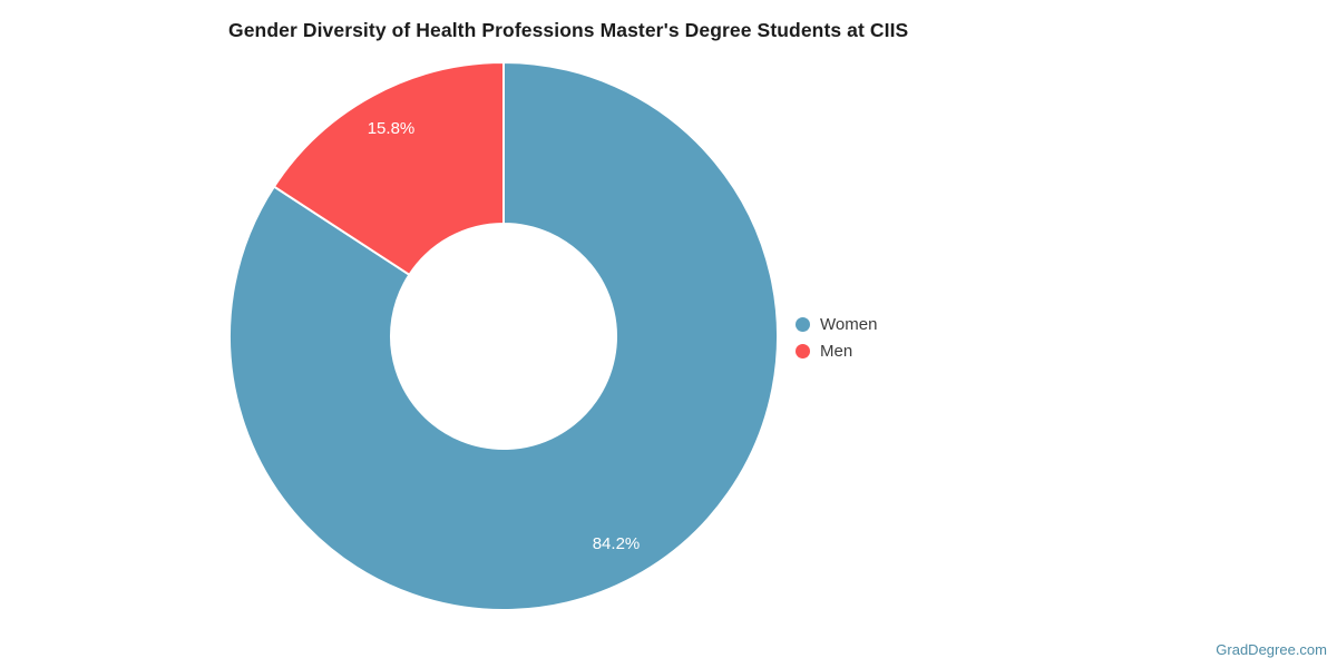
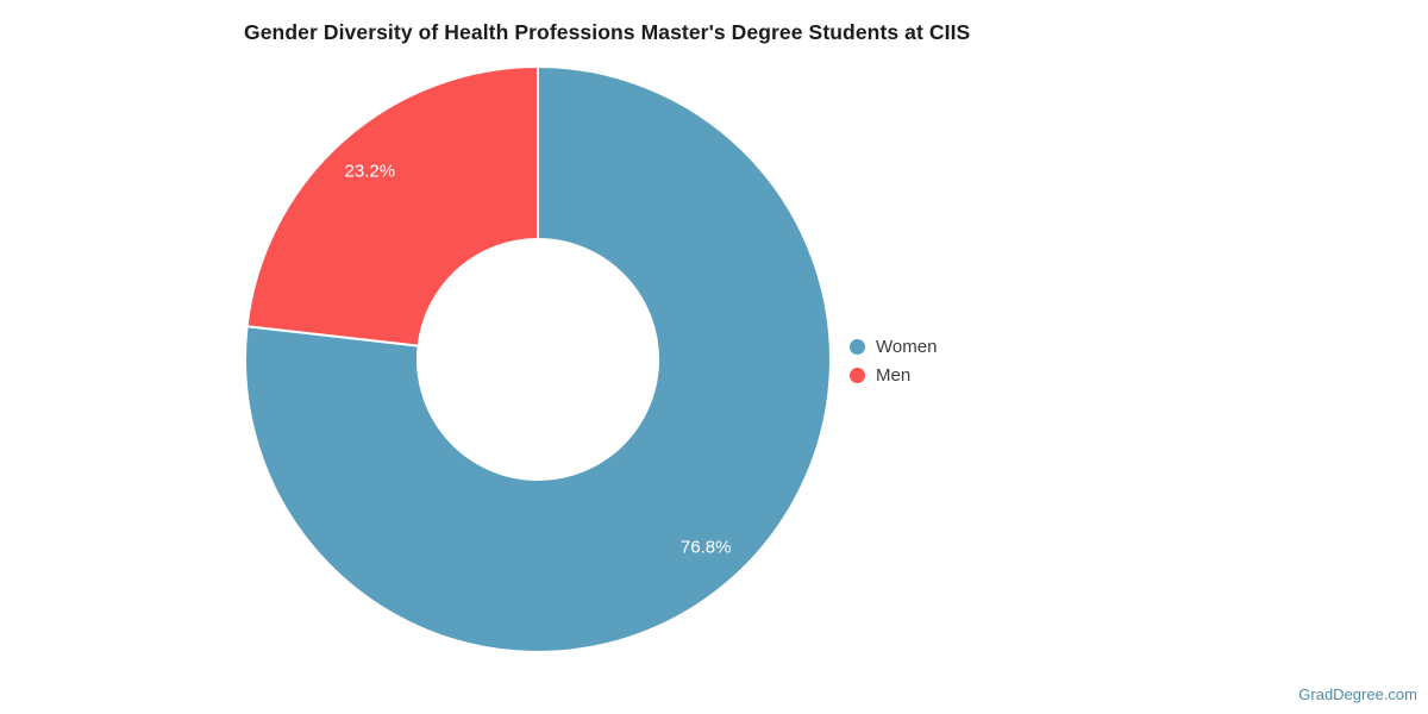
Women: 84.2% -> 76.8%
Men: 15.8% -> 23.2%
